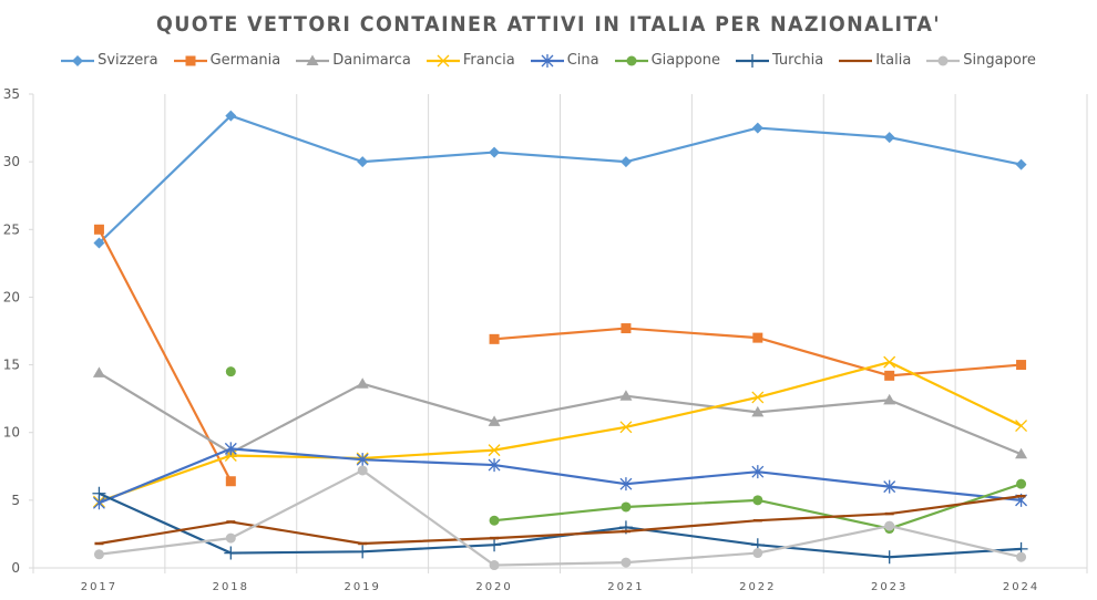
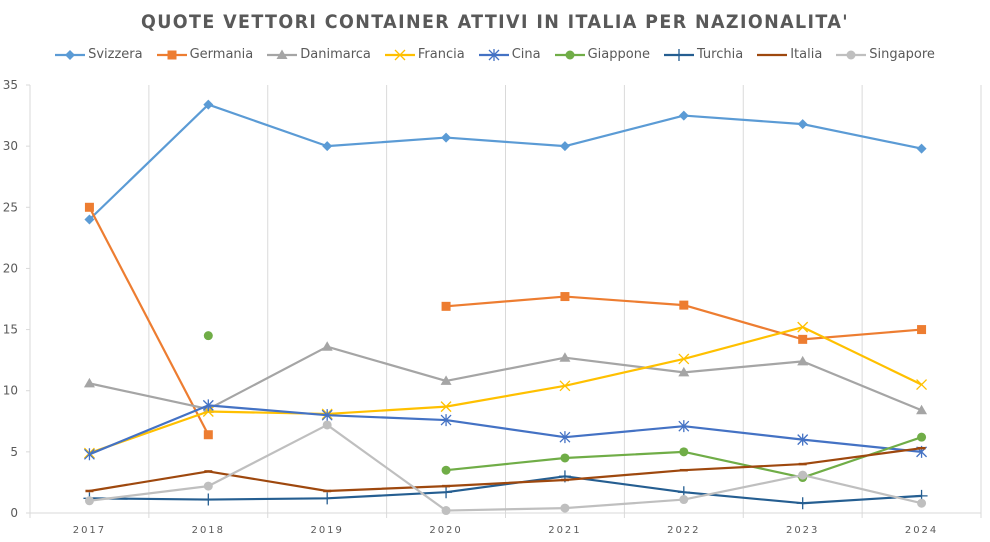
Danimarca/2017: 14.4 -> 10.6
Turchia/2017: 5.5 -> 1.2
